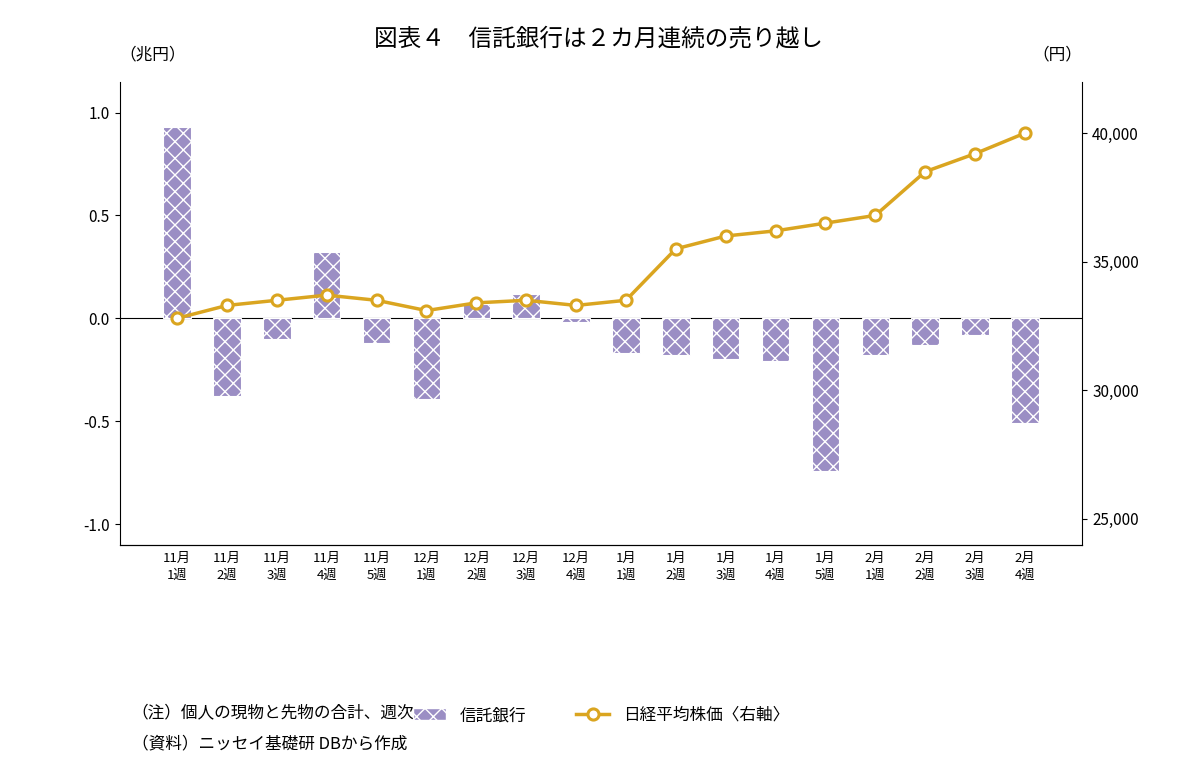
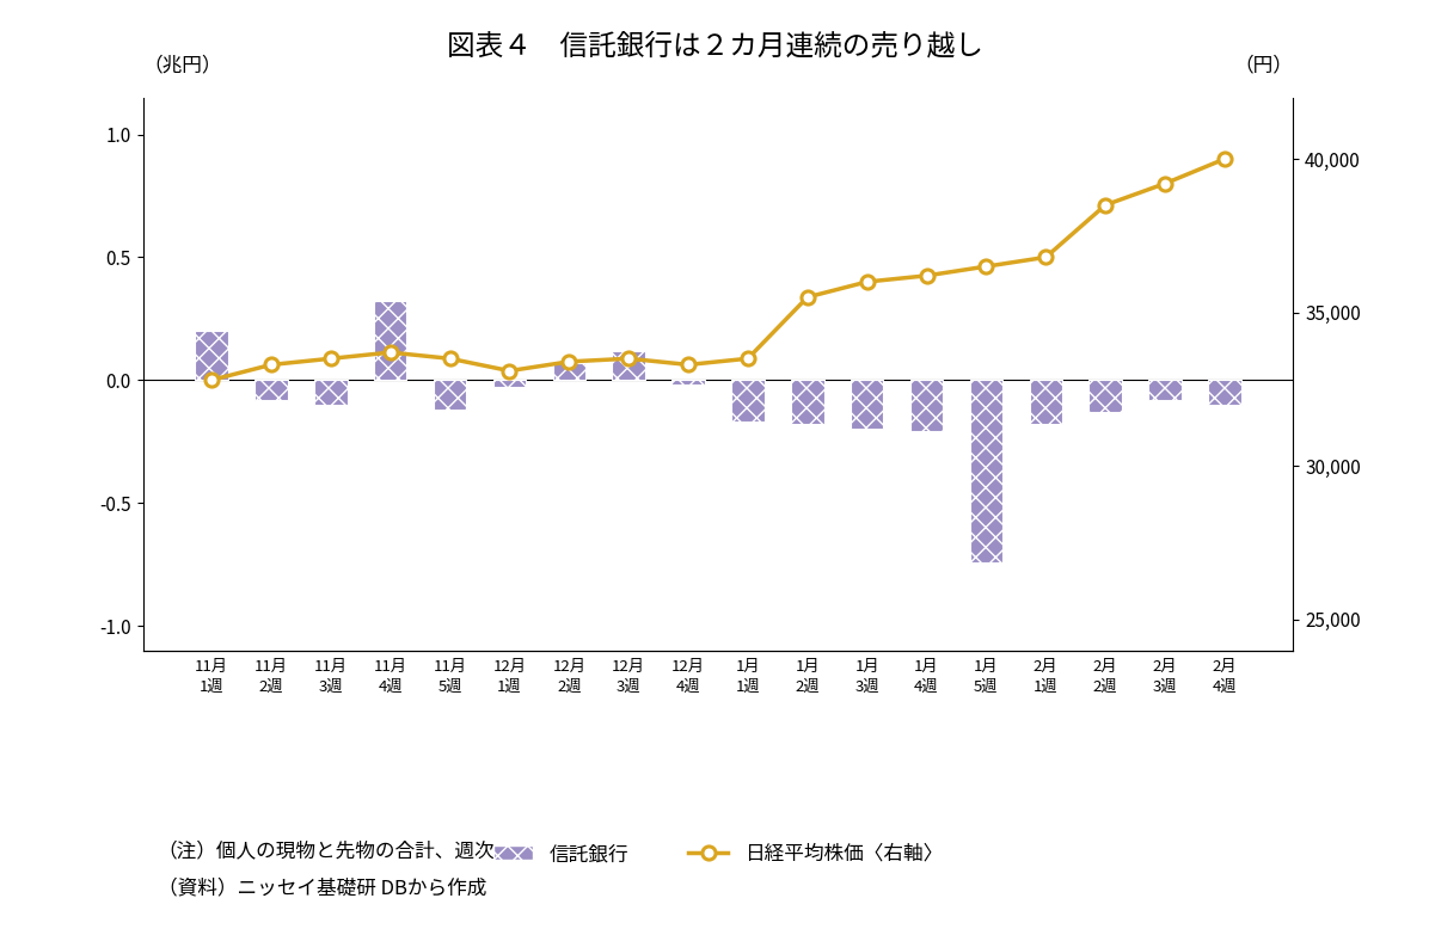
信託銀行/11月 1週: 0.93 -> 0.20
信託銀行/11月 2週: -0.38 -> -0.08
信託銀行/12月 1週: -0.39 -> -0.03
信託銀行/2月 4週: -0.51 -> -0.10
